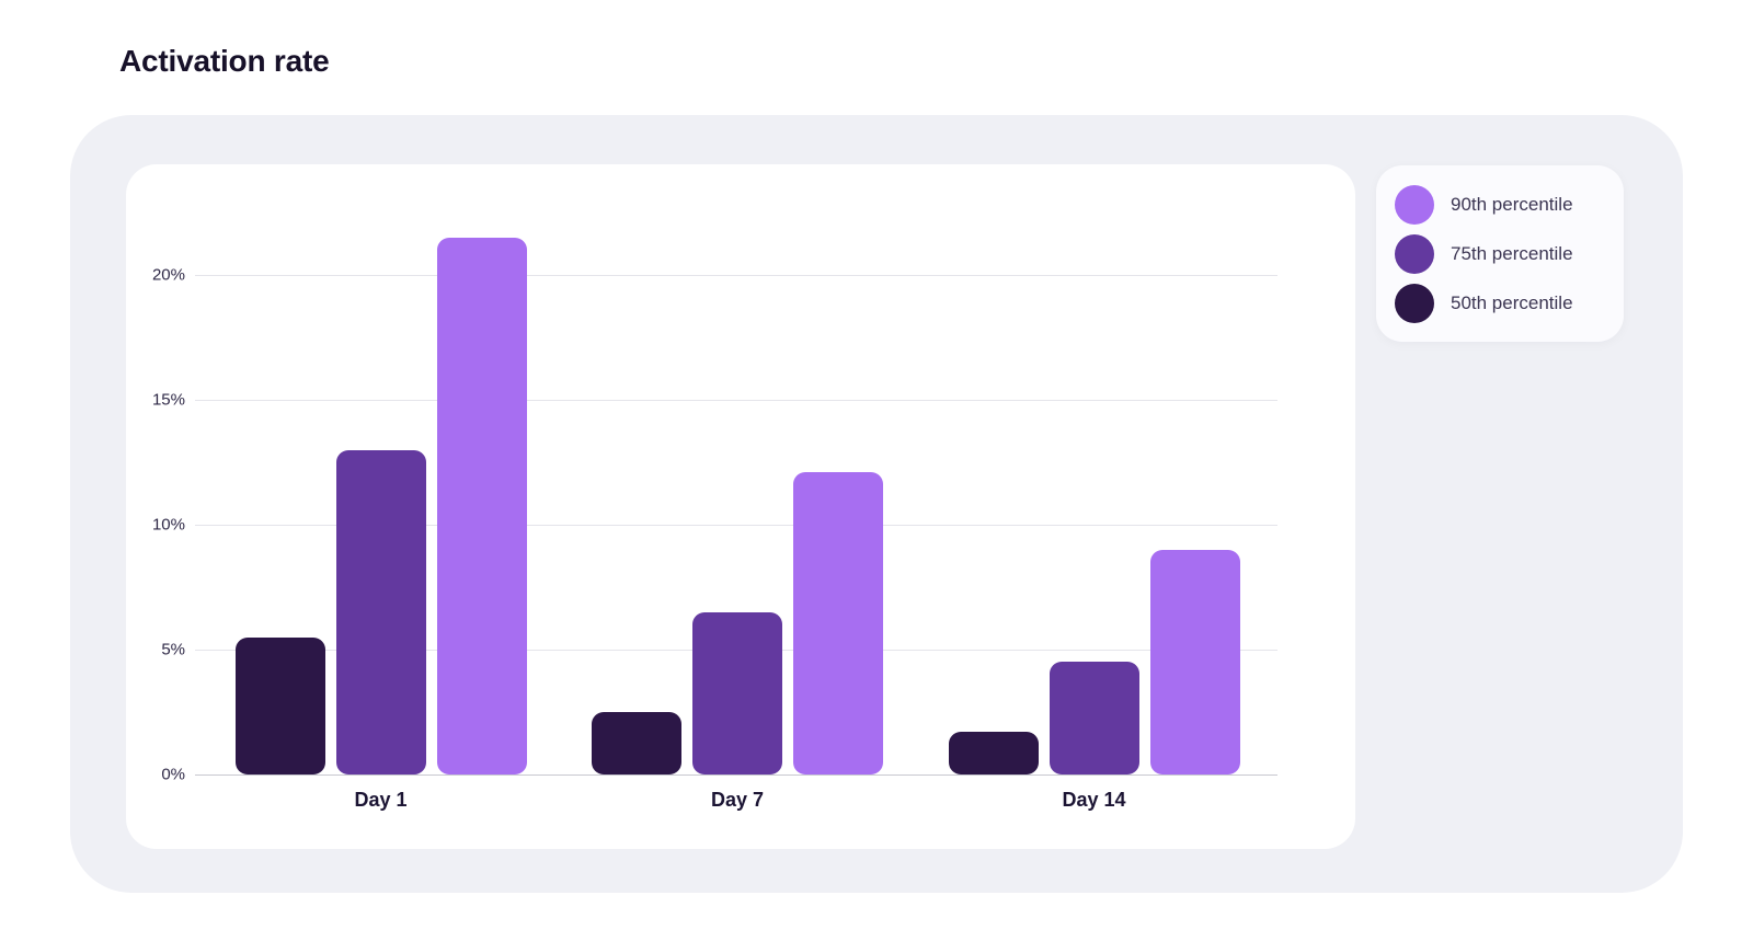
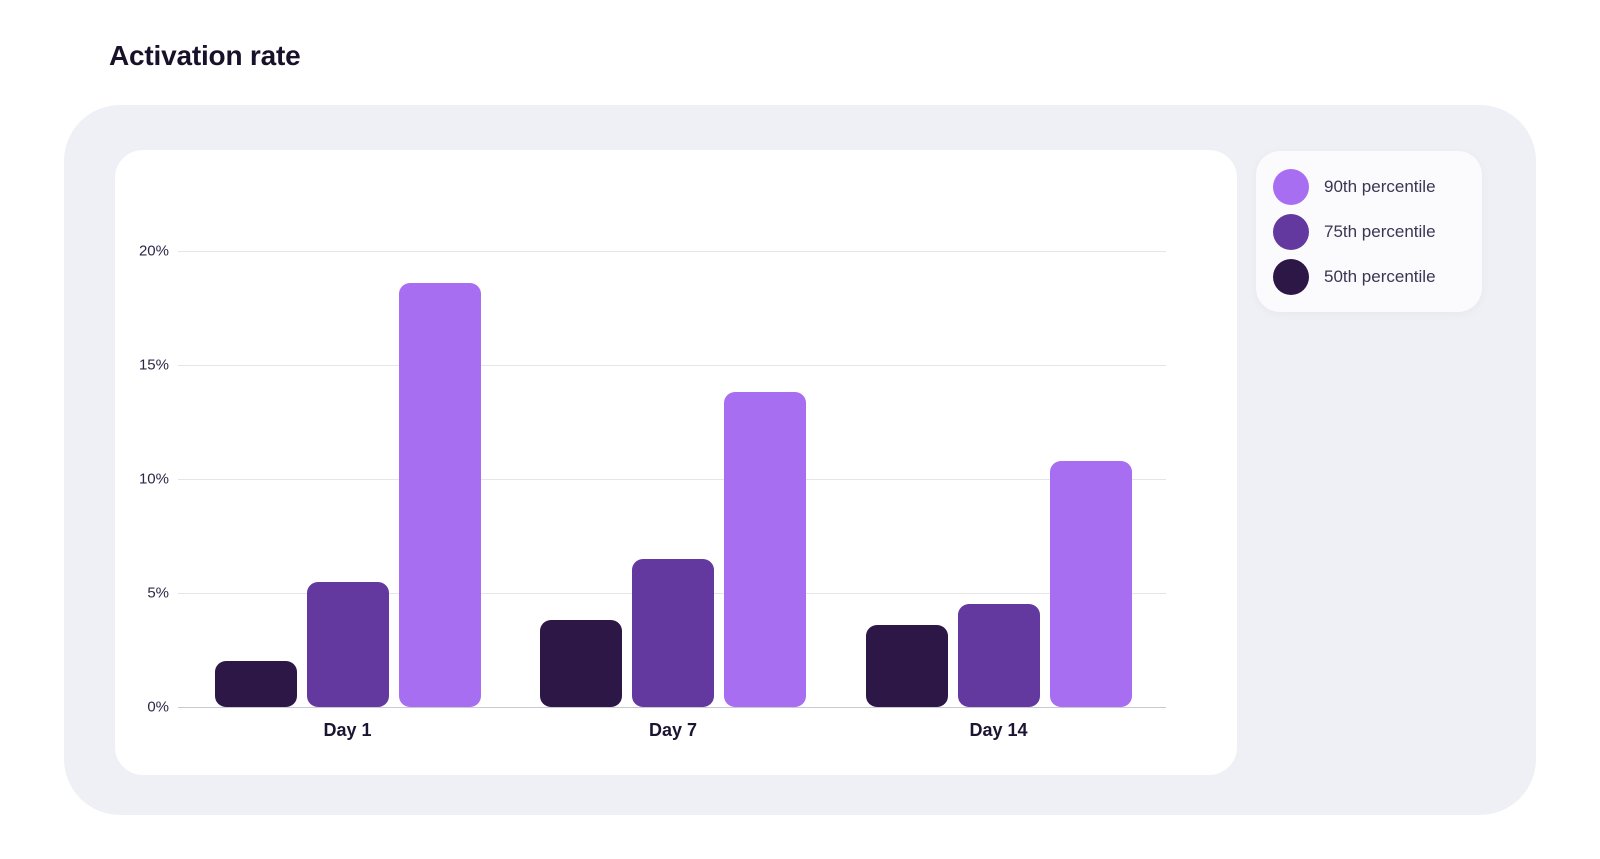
50th percentile/Day 1: 5.5% -> 2.0%
75th percentile/Day 1: 13.0% -> 5.5%
90th percentile/Day 1: 21.5% -> 18.6%
50th percentile/Day 7: 2.5% -> 3.8%
90th percentile/Day 7: 12.1% -> 13.8%
50th percentile/Day 14: 1.7% -> 3.6%
90th percentile/Day 14: 9.0% -> 10.8%
